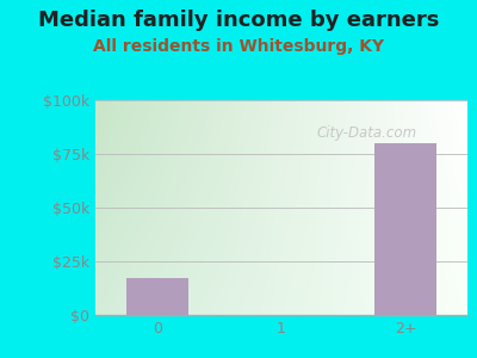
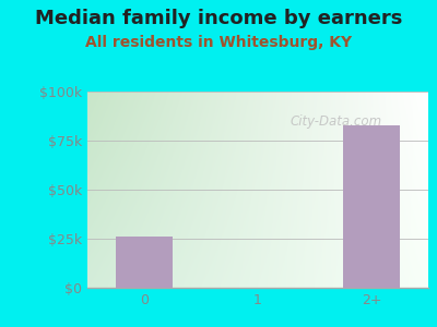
0: $17k -> $26k
2+: $80k -> $83k
